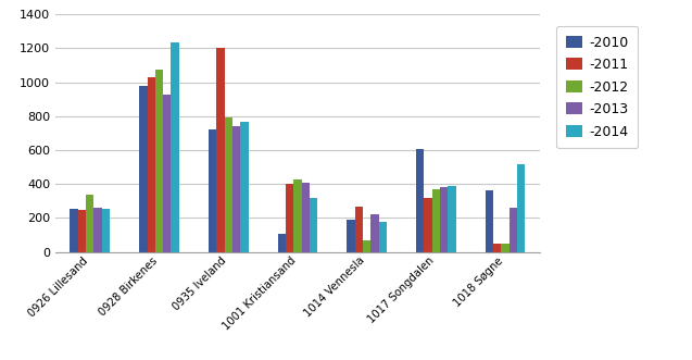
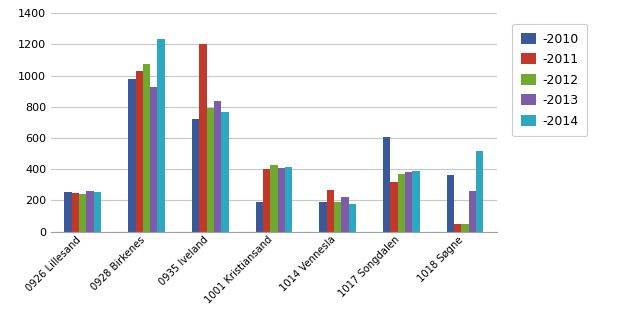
-2012/0926 Lillesand: 340 -> 240
-2013/0935 Iveland: 740 -> 840
-2010/1001 Kristiansand: 110 -> 190
-2014/1001 Kristiansand: 320 -> 420
-2012/1014 Vennesla: 70 -> 190
